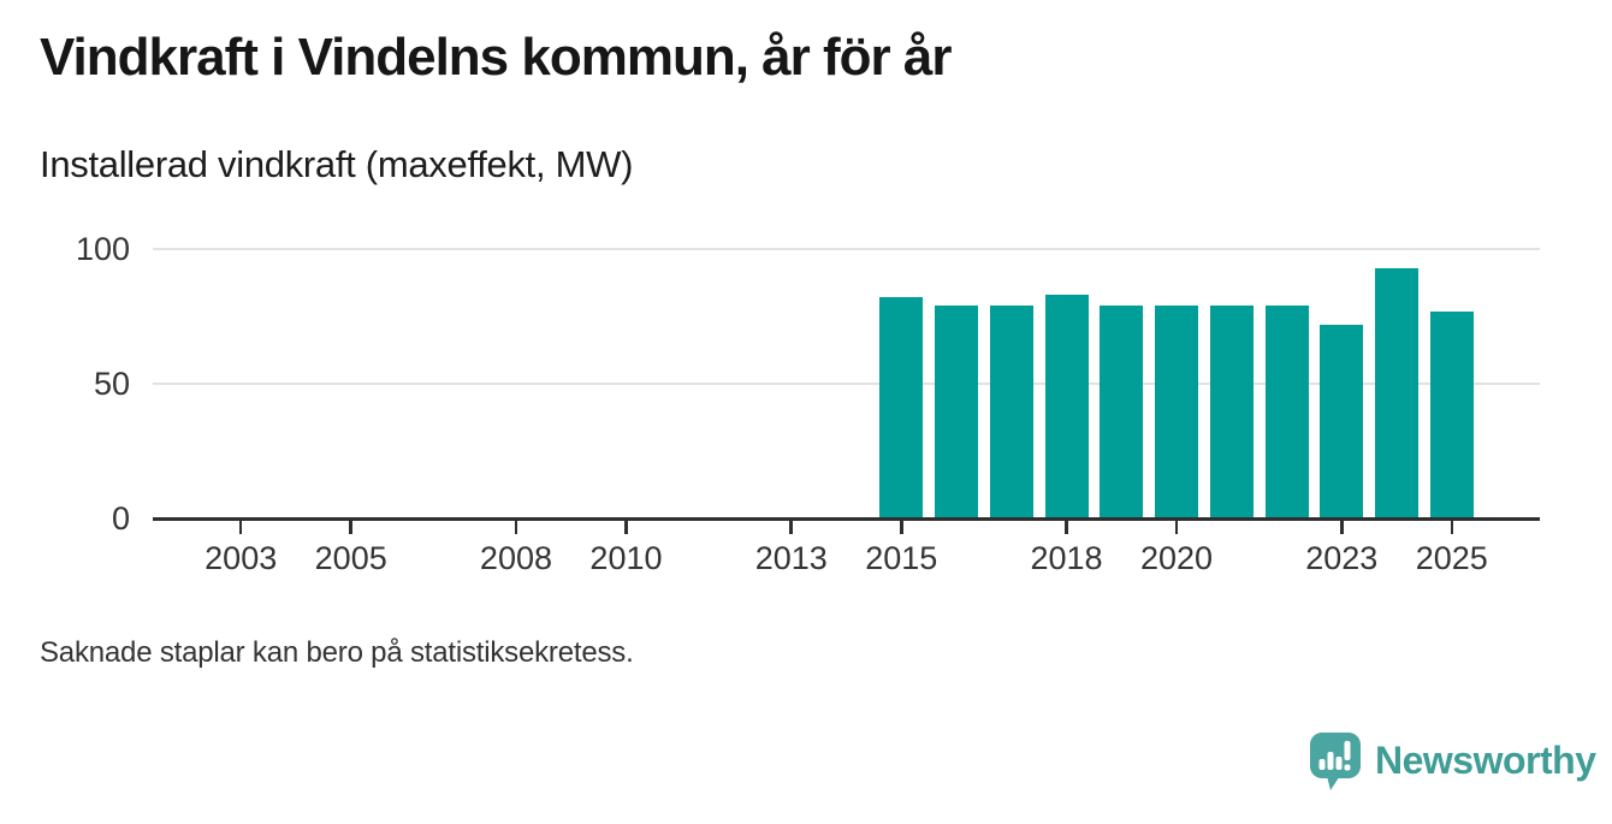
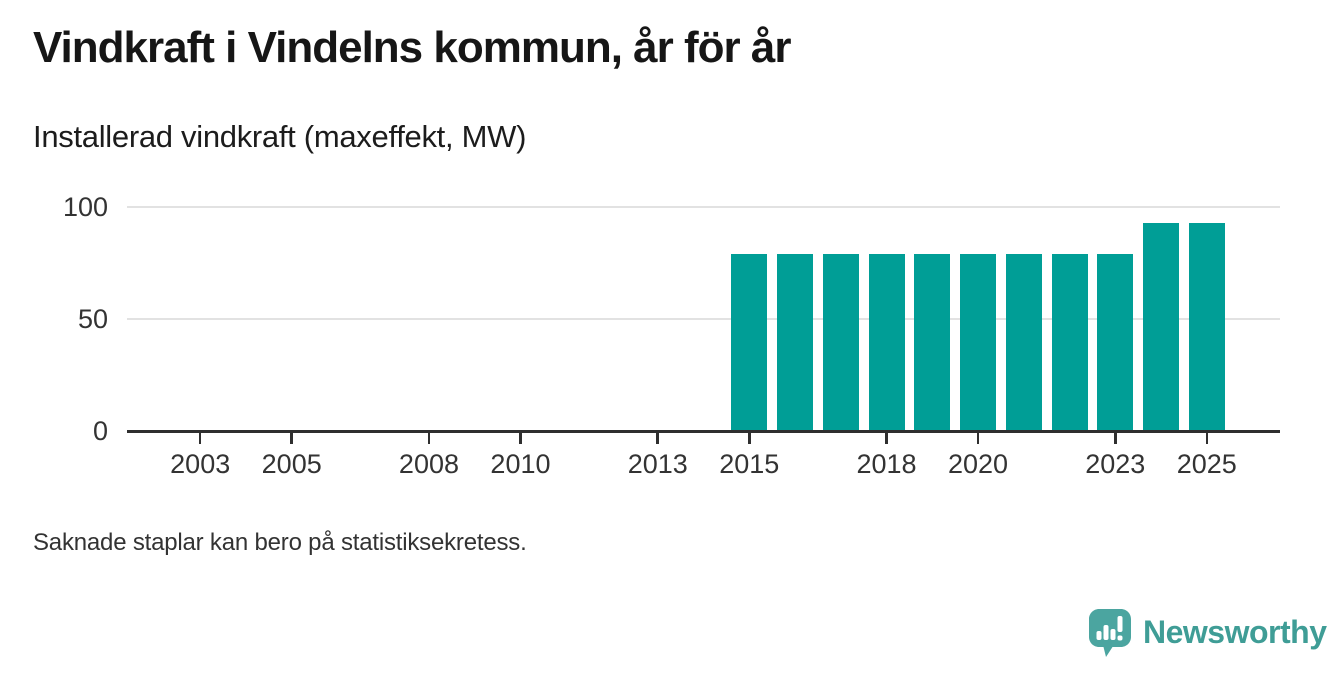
2015: 82 -> 79
2018: 83 -> 79
2023: 72 -> 79
2025: 77 -> 93
